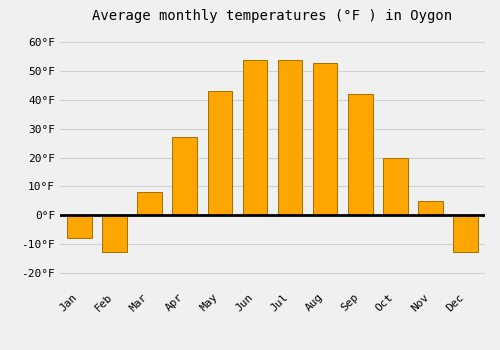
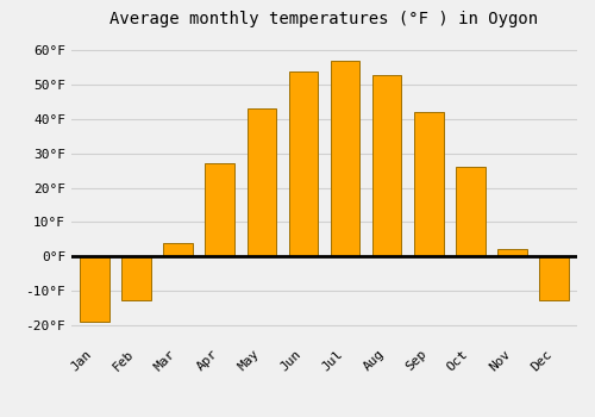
Jan: -8°F -> -19°F
Mar: 8°F -> 4°F
Jul: 54°F -> 57°F
Oct: 20°F -> 26°F
Nov: 5°F -> 2°F
